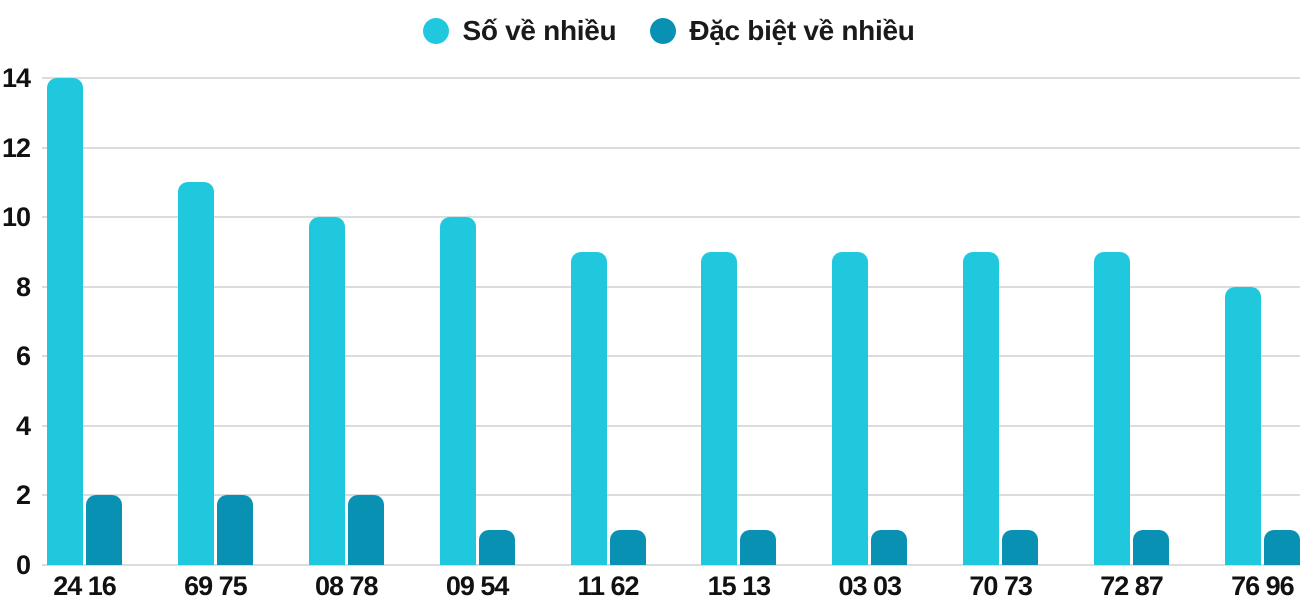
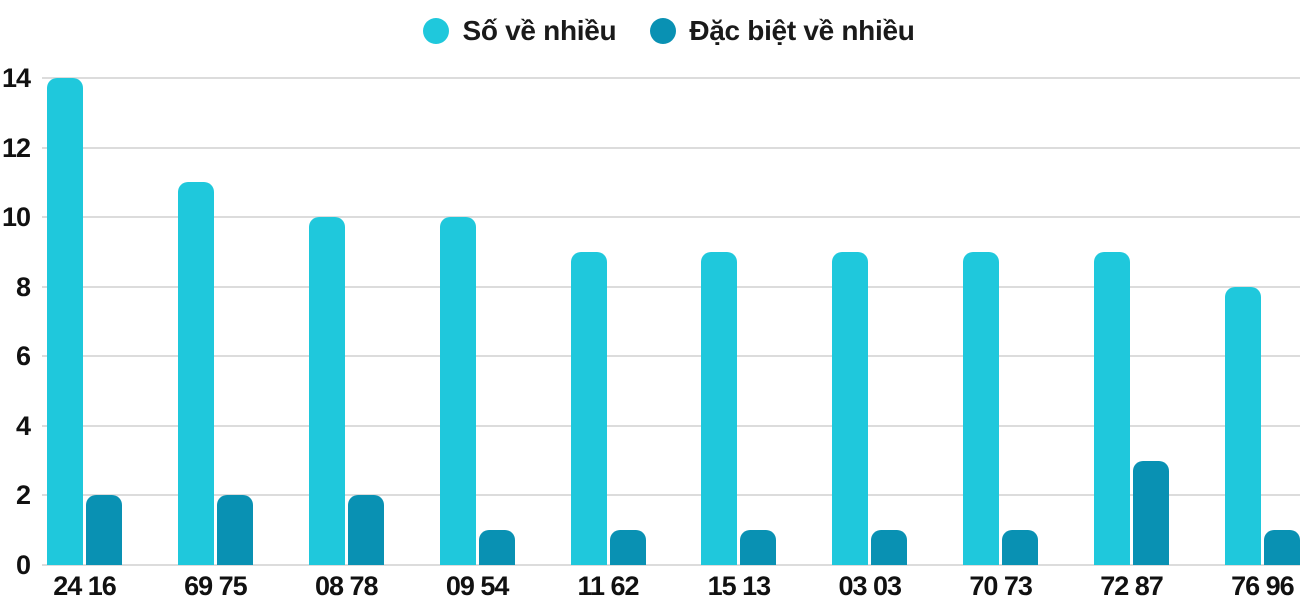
Đặc biệt về nhiều/72 87: 1 -> 3
